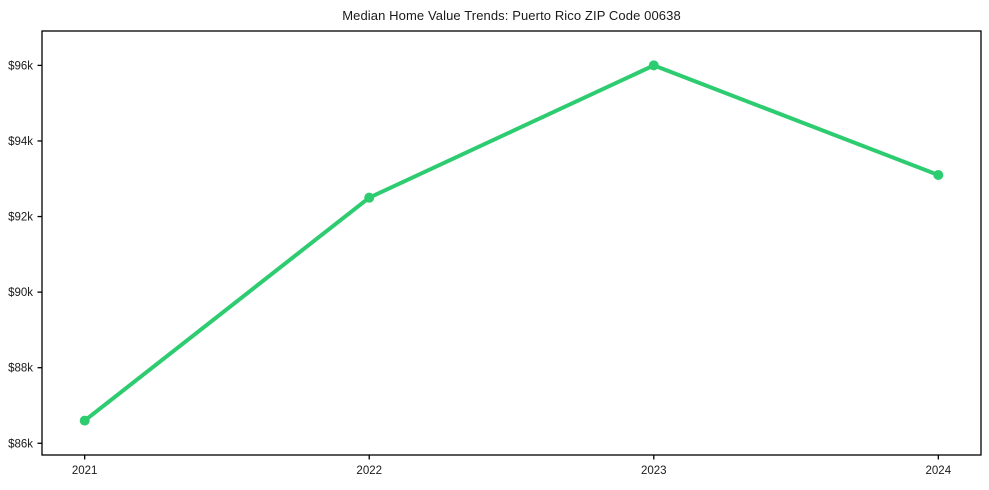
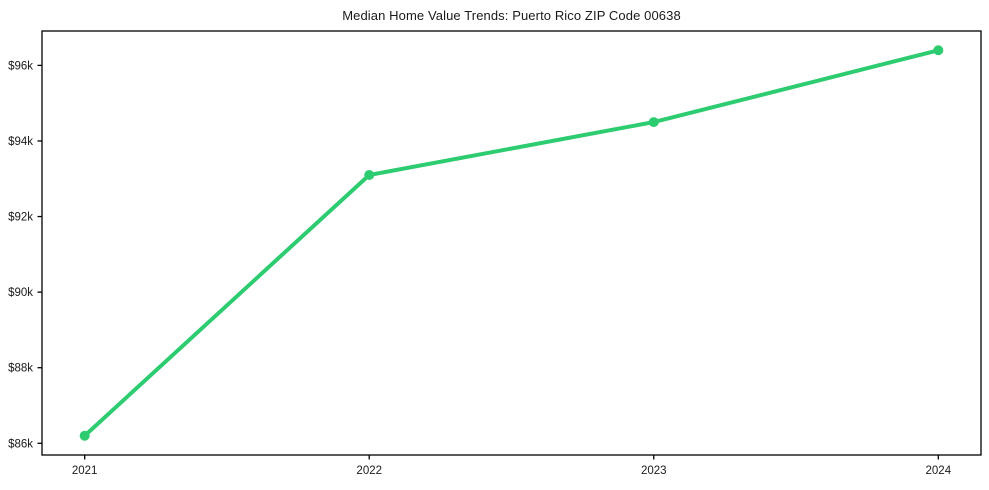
2021: $86.6k -> $86.2k
2022: $92.5k -> $93.1k
2023: $96.0k -> $94.5k
2024: $93.1k -> $96.4k
